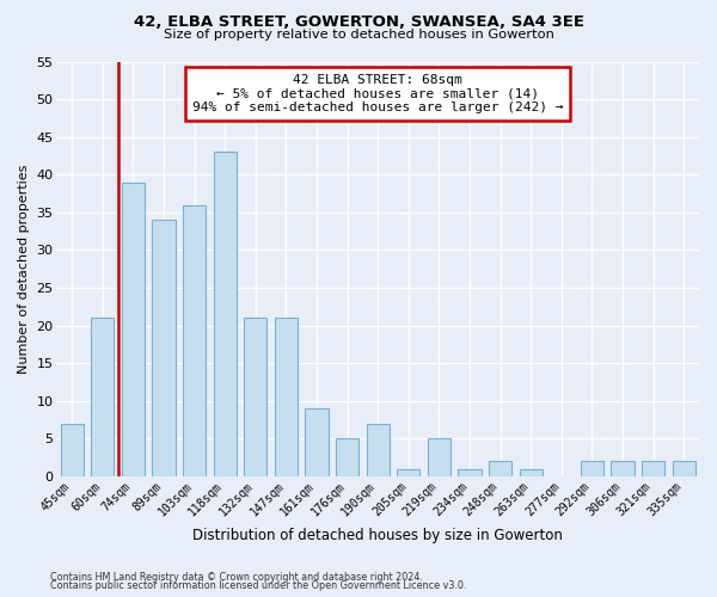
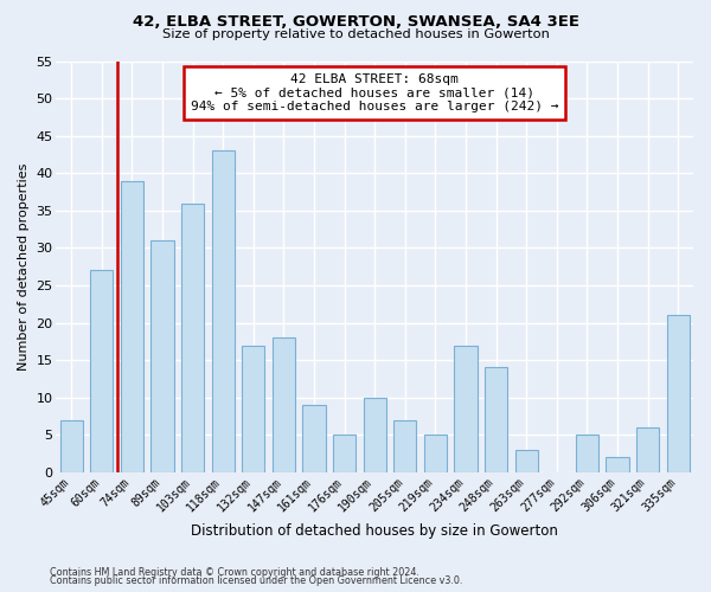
60sqm: 21 -> 27
89sqm: 34 -> 31
132sqm: 21 -> 17
147sqm: 21 -> 18
190sqm: 7 -> 10
205sqm: 1 -> 7
234sqm: 1 -> 17
248sqm: 2 -> 14
263sqm: 1 -> 3
292sqm: 2 -> 5
321sqm: 2 -> 6
335sqm: 2 -> 21
